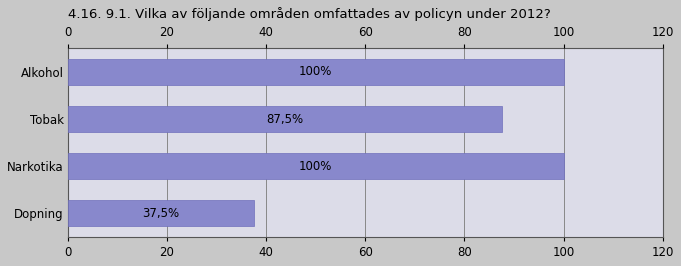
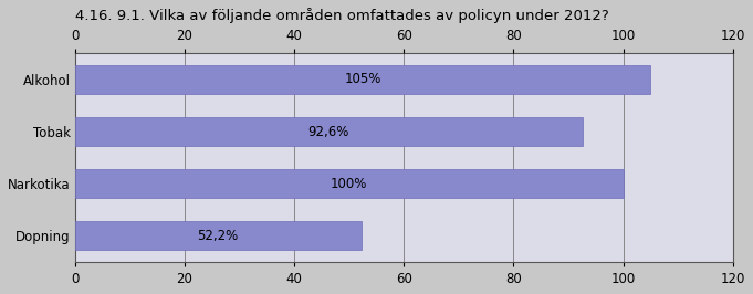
Alkohol: 100% -> 105%
Tobak: 87,5% -> 92,6%
Dopning: 37,5% -> 52,2%
